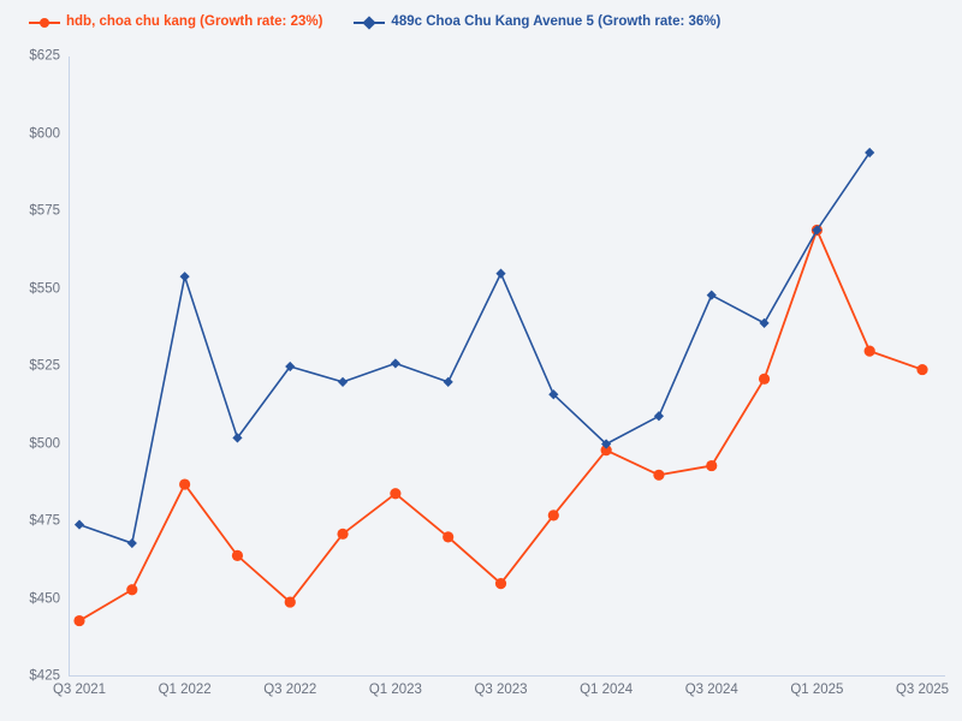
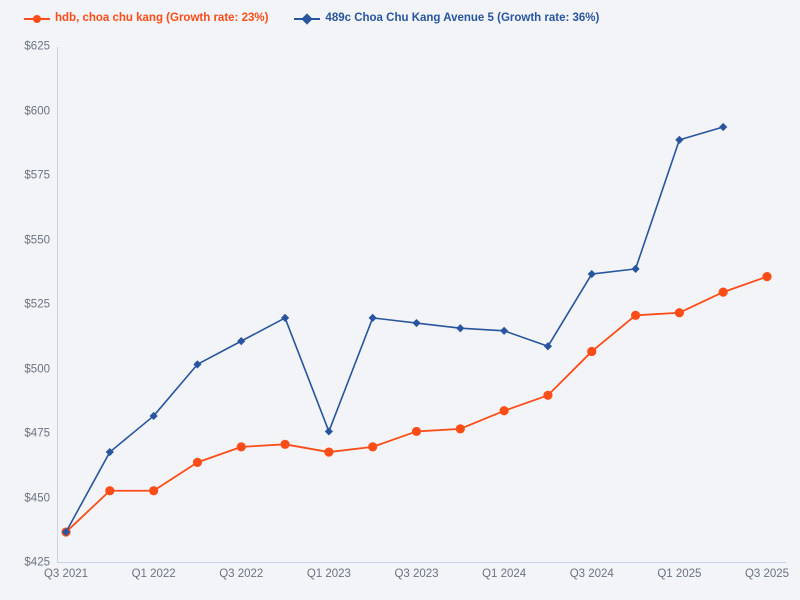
hdb, choa chu kang (Growth rate: 23%)/Q3 2021: $443 -> $437
489c Choa Chu Kang Avenue 5 (Growth rate: 36%)/Q3 2021: $474 -> $437
hdb, choa chu kang (Growth rate: 23%)/Q1 2022: $487 -> $453
489c Choa Chu Kang Avenue 5 (Growth rate: 36%)/Q1 2022: $554 -> $482
hdb, choa chu kang (Growth rate: 23%)/Q3 2022: $449 -> $470
489c Choa Chu Kang Avenue 5 (Growth rate: 36%)/Q3 2022: $525 -> $511
hdb, choa chu kang (Growth rate: 23%)/Q1 2023: $484 -> $468
489c Choa Chu Kang Avenue 5 (Growth rate: 36%)/Q1 2023: $526 -> $476
hdb, choa chu kang (Growth rate: 23%)/Q3 2023: $455 -> $476
489c Choa Chu Kang Avenue 5 (Growth rate: 36%)/Q3 2023: $555 -> $518
hdb, choa chu kang (Growth rate: 23%)/Q1 2024: $498 -> $484
489c Choa Chu Kang Avenue 5 (Growth rate: 36%)/Q1 2024: $500 -> $515
hdb, choa chu kang (Growth rate: 23%)/Q3 2024: $493 -> $507
489c Choa Chu Kang Avenue 5 (Growth rate: 36%)/Q3 2024: $548 -> $537
hdb, choa chu kang (Growth rate: 23%)/Q1 2025: $569 -> $522
489c Choa Chu Kang Avenue 5 (Growth rate: 36%)/Q1 2025: $569 -> $589
hdb, choa chu kang (Growth rate: 23%)/Q3 2025: $524 -> $536
